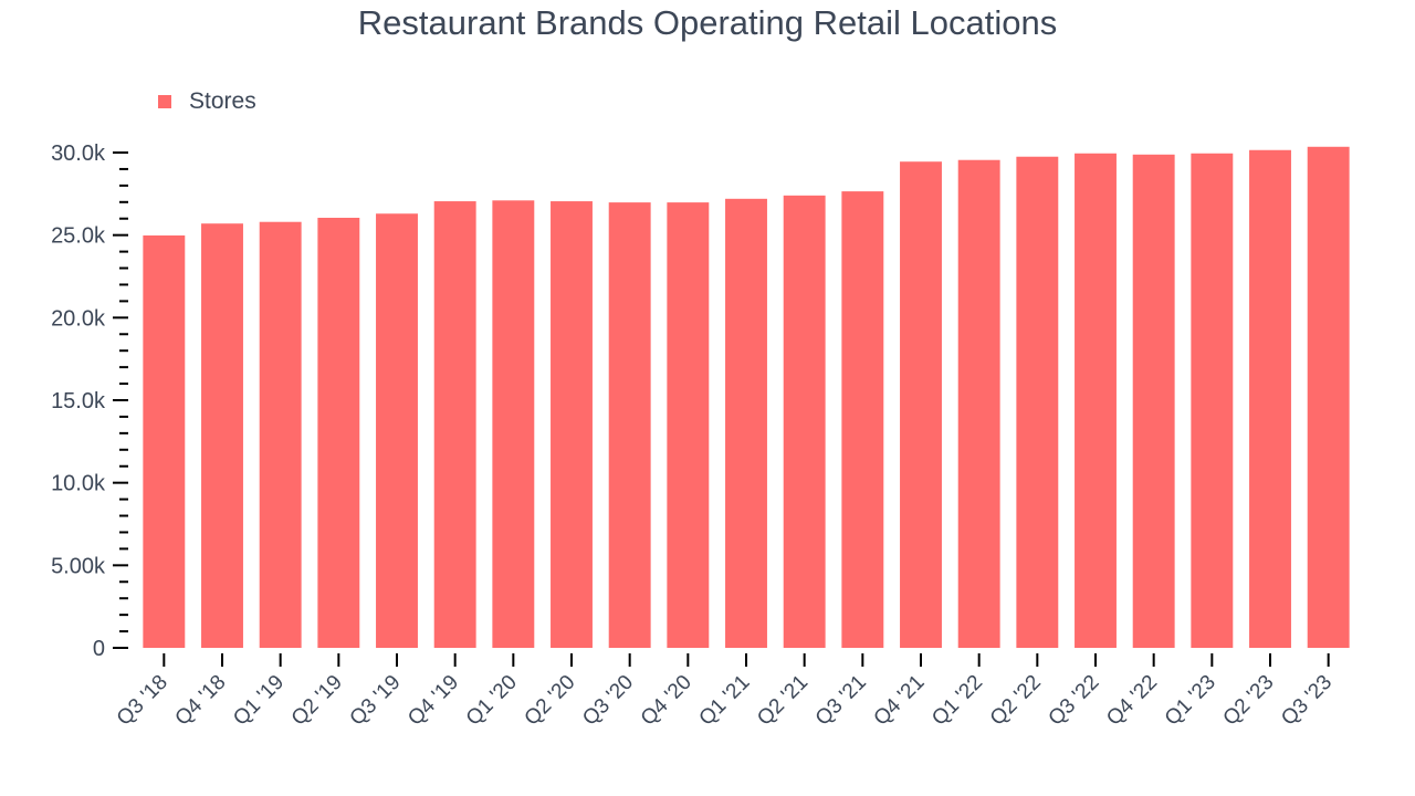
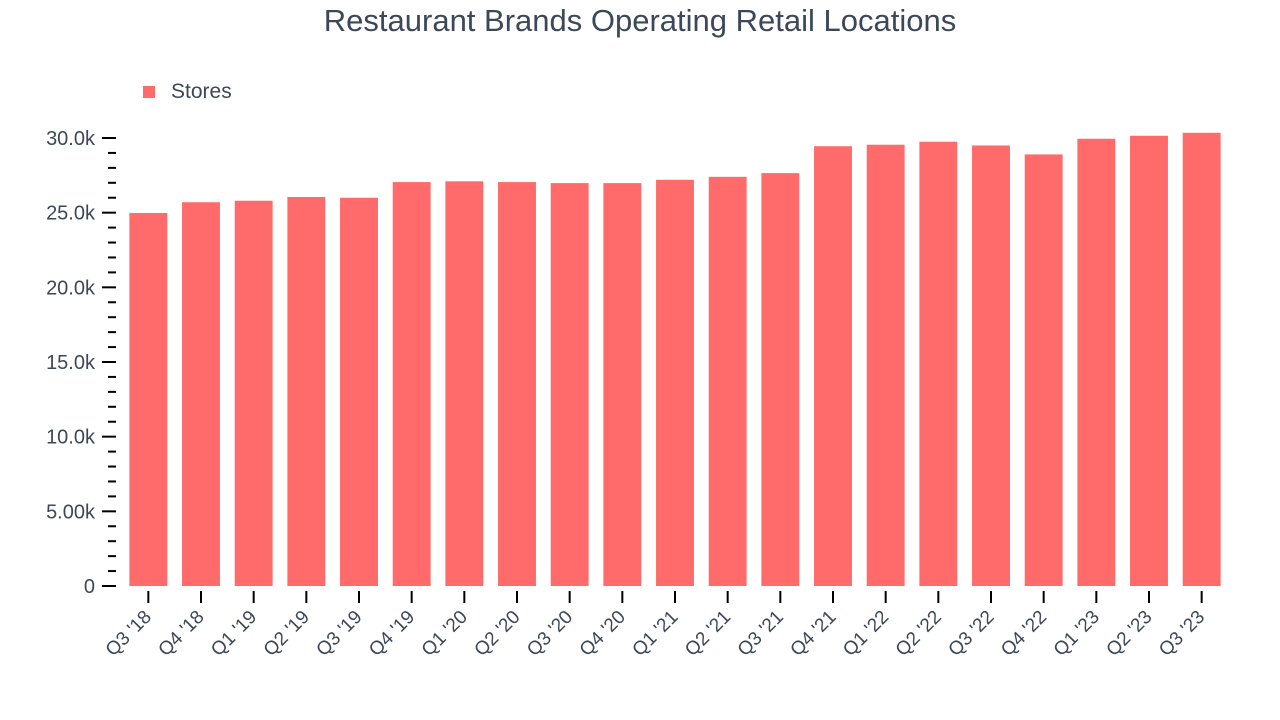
Q3 '19: 26.3k -> 26.0k
Q3 '22: 30.0k -> 29.5k
Q4 '22: 29.9k -> 28.9k
